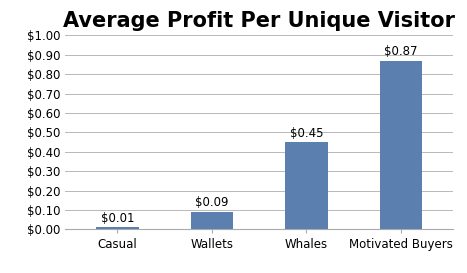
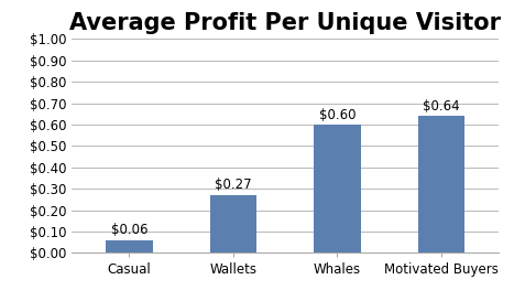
Casual: $0.01 -> $0.06
Wallets: $0.09 -> $0.27
Whales: $0.45 -> $0.60
Motivated Buyers: $0.87 -> $0.64
